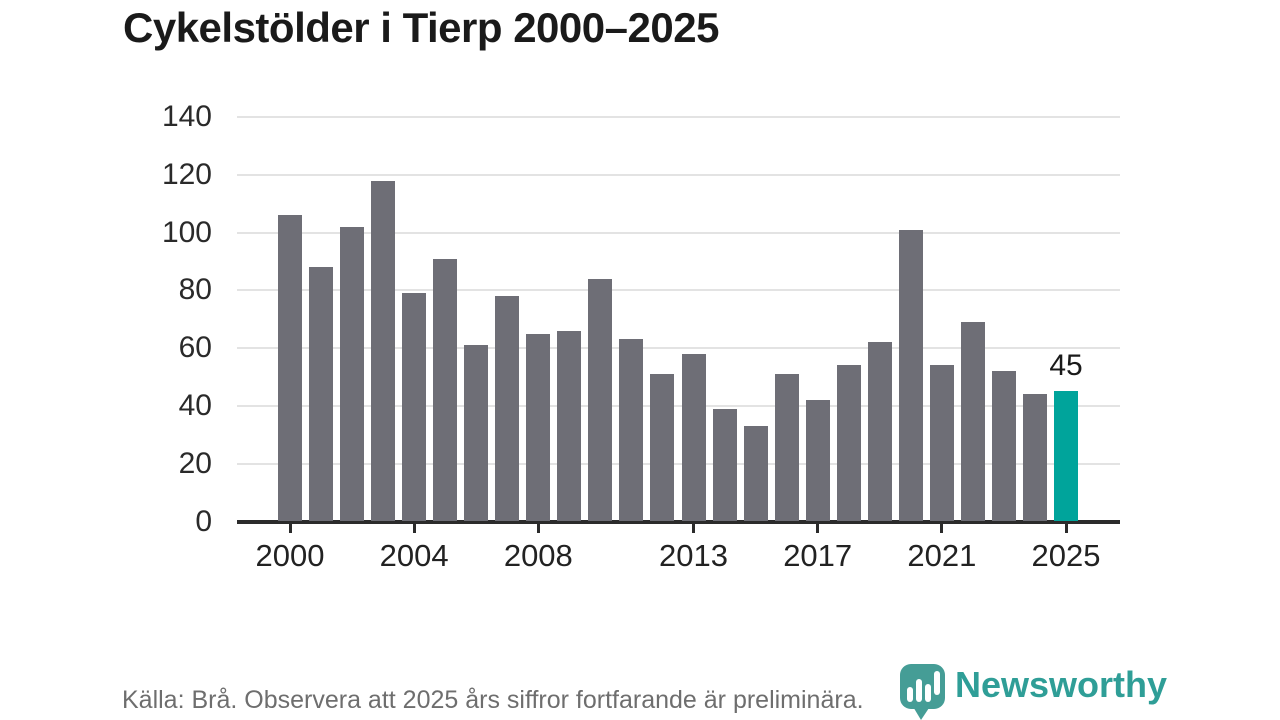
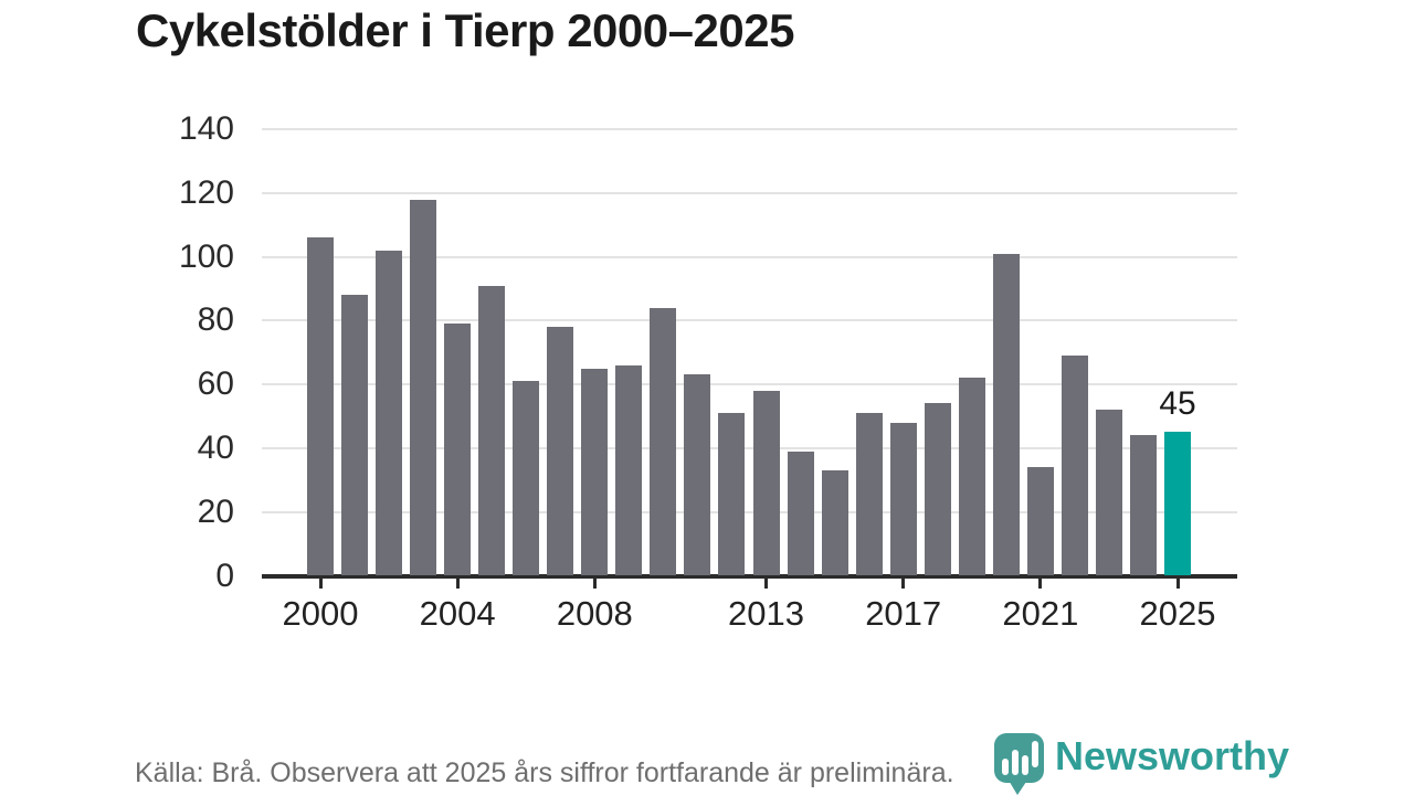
2017: 42 -> 48
2021: 54 -> 34
